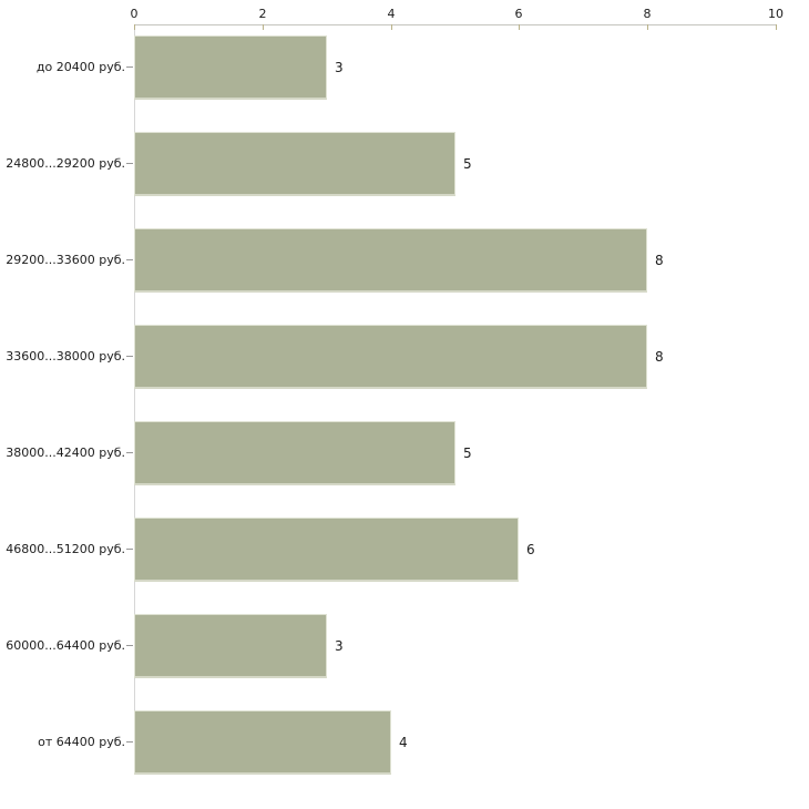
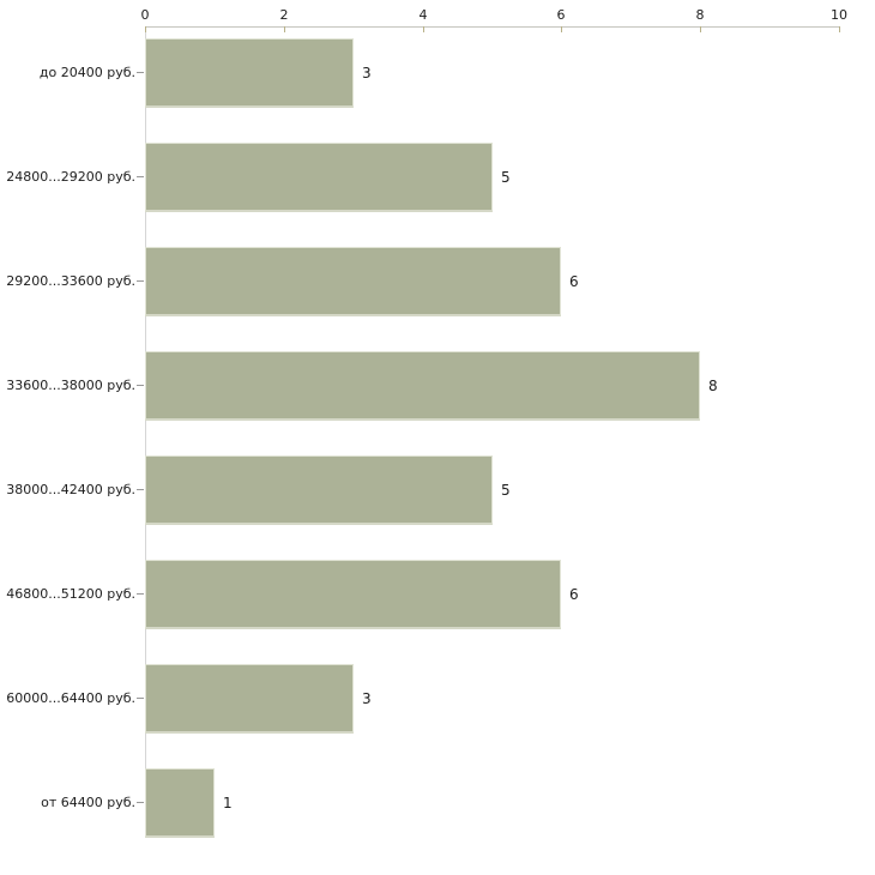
29200...33600 руб.: 8 -> 6
от 64400 руб.: 4 -> 1
